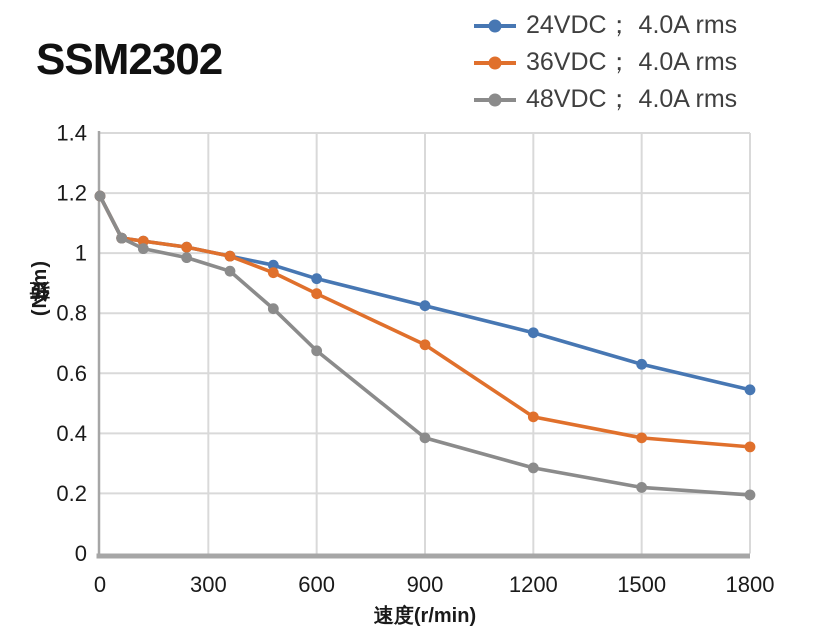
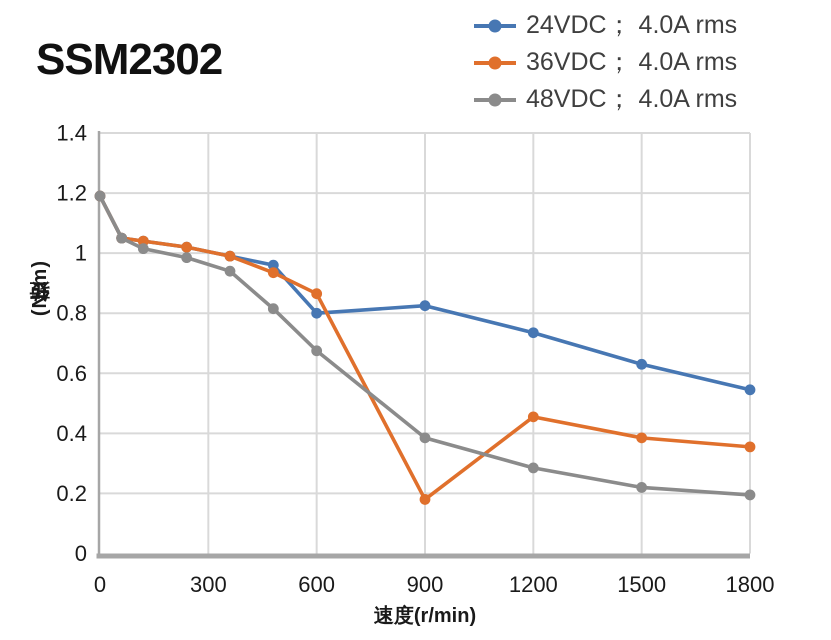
24VDC； 4.0A rms/600: 0.92 -> 0.80
36VDC； 4.0A rms/900: 0.69 -> 0.18
